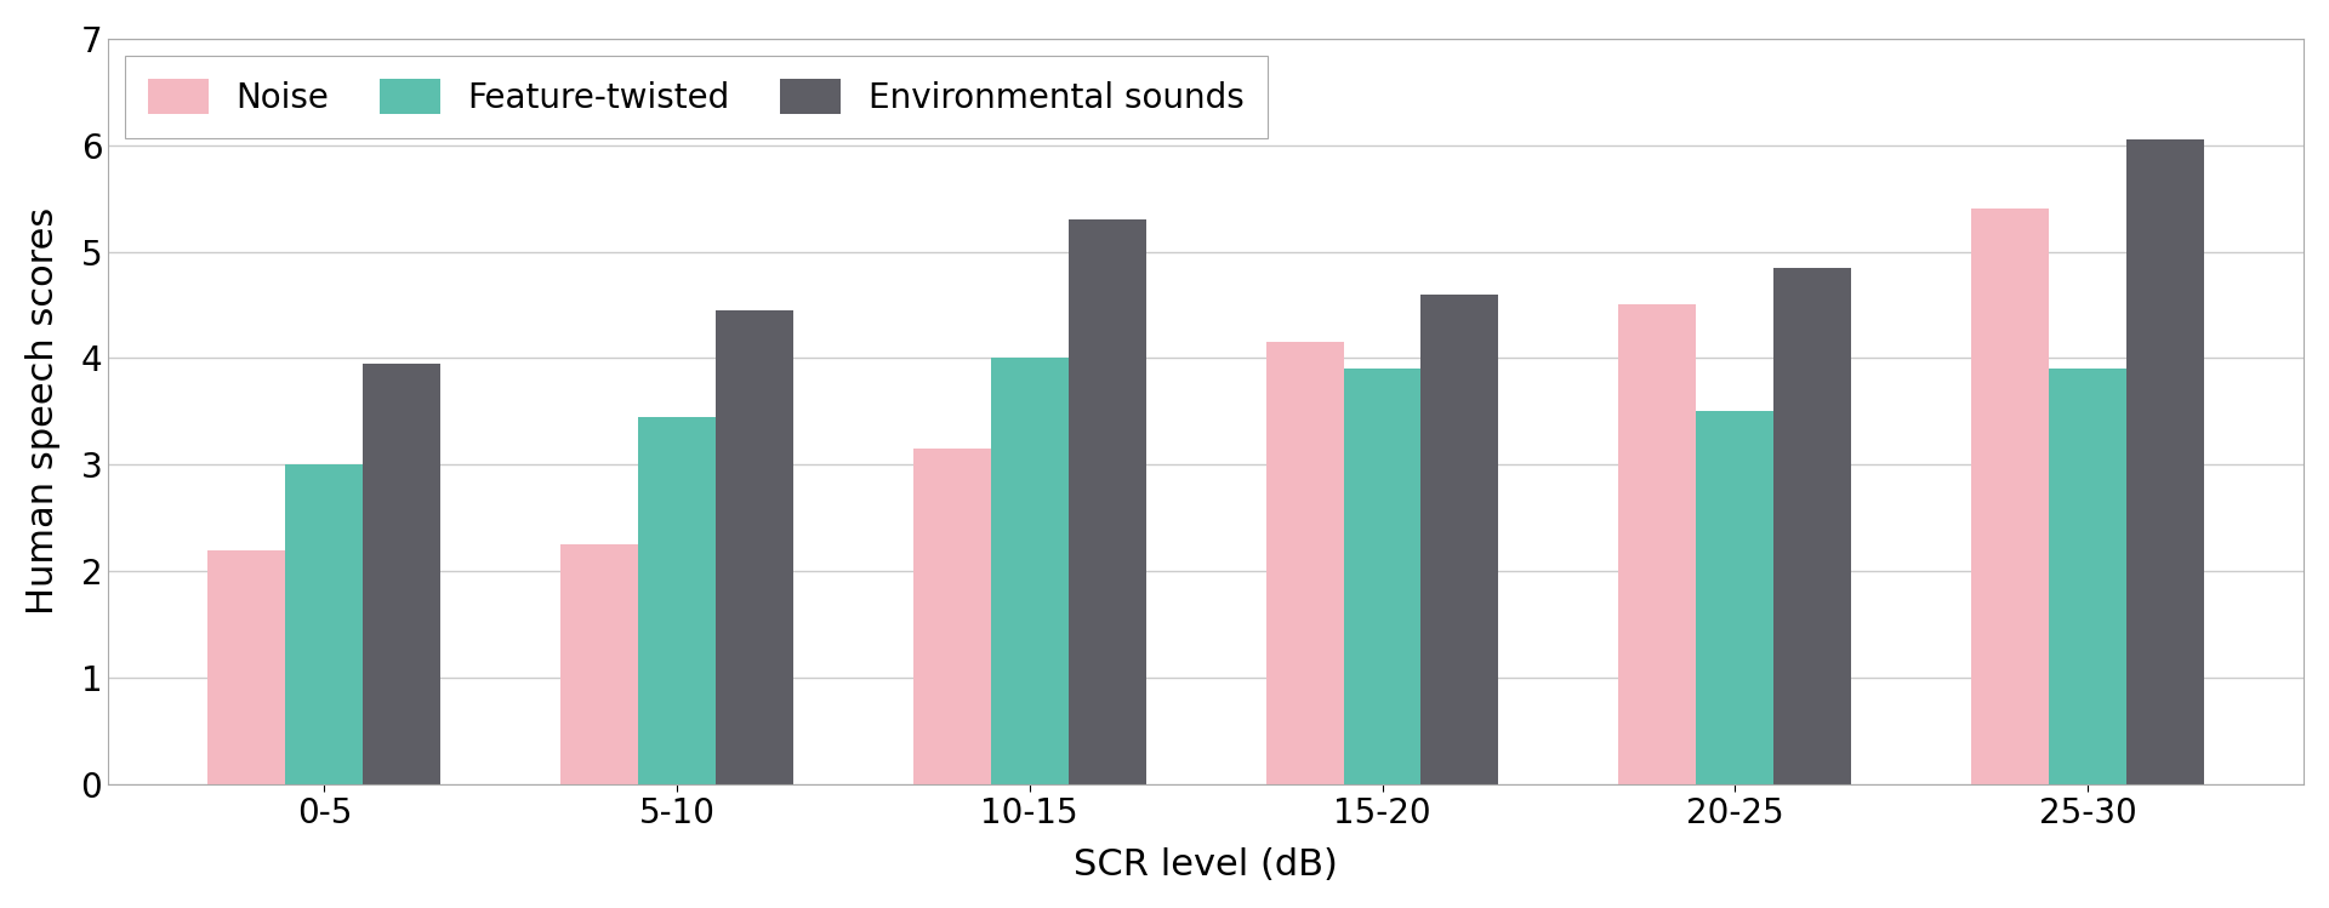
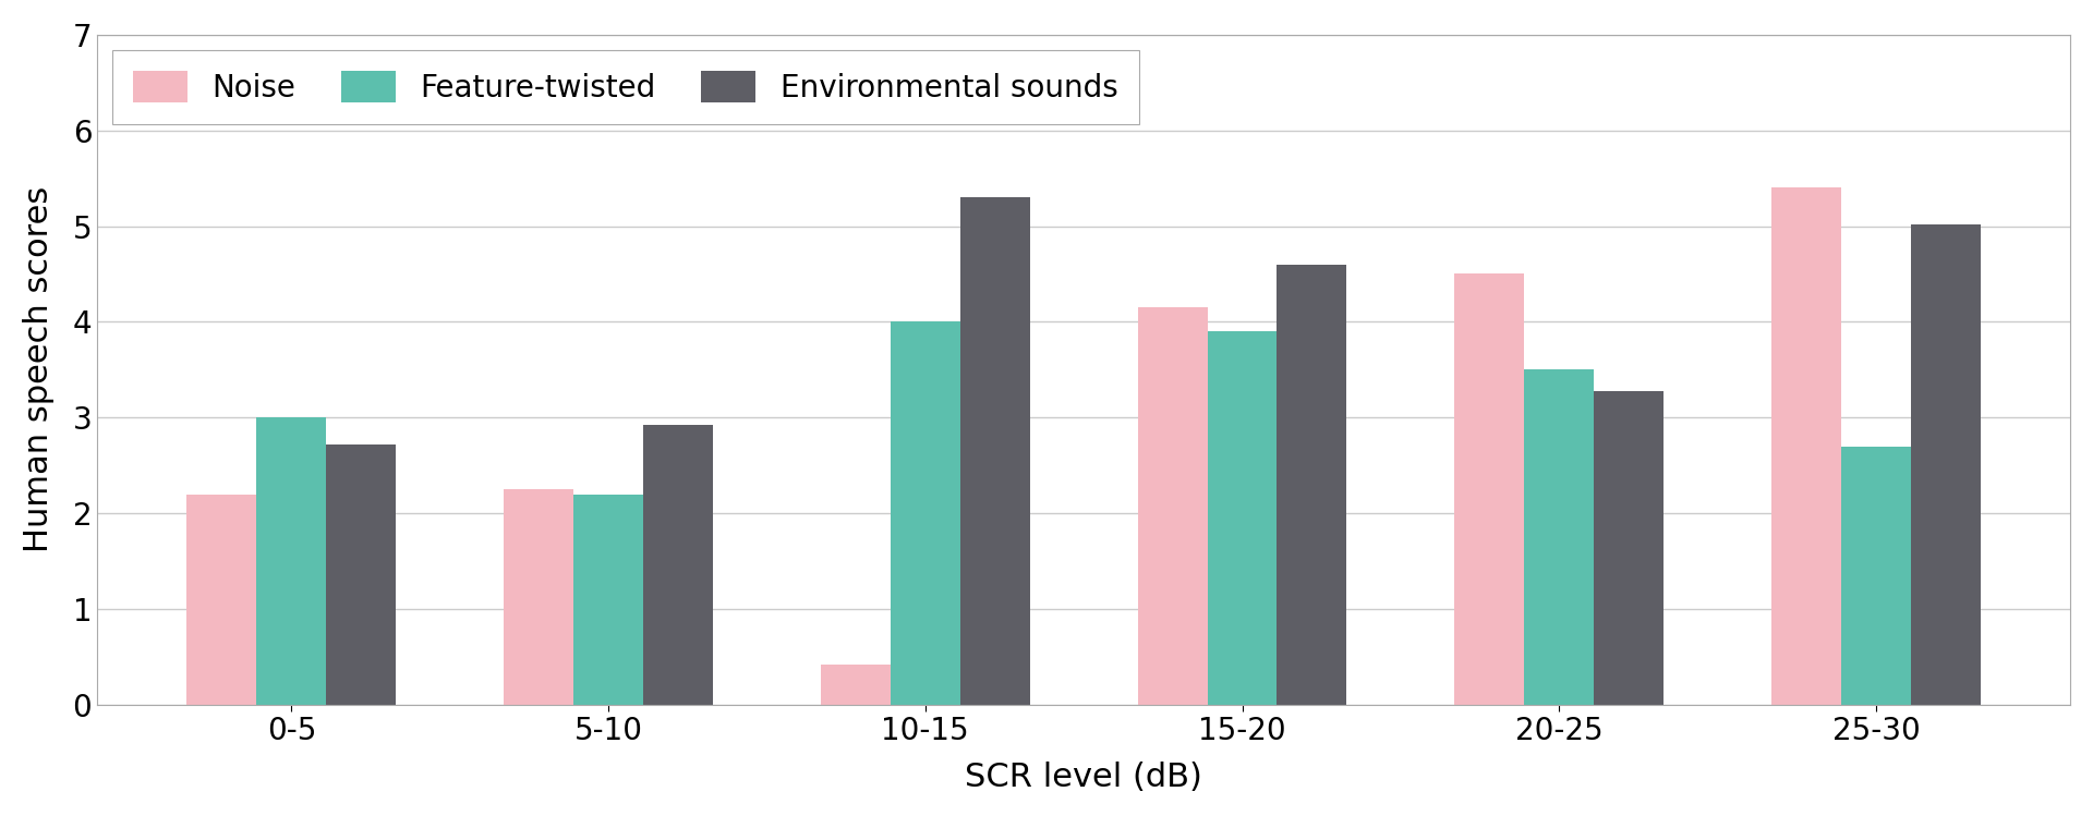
Environmental sounds/0-5: 3.95 -> 2.72
Feature-twisted/5-10: 3.45 -> 2.20
Environmental sounds/5-10: 4.45 -> 2.92
Noise/10-15: 3.15 -> 0.42
Environmental sounds/20-25: 4.85 -> 3.28
Feature-twisted/25-30: 3.90 -> 2.70
Environmental sounds/25-30: 6.05 -> 5.02
